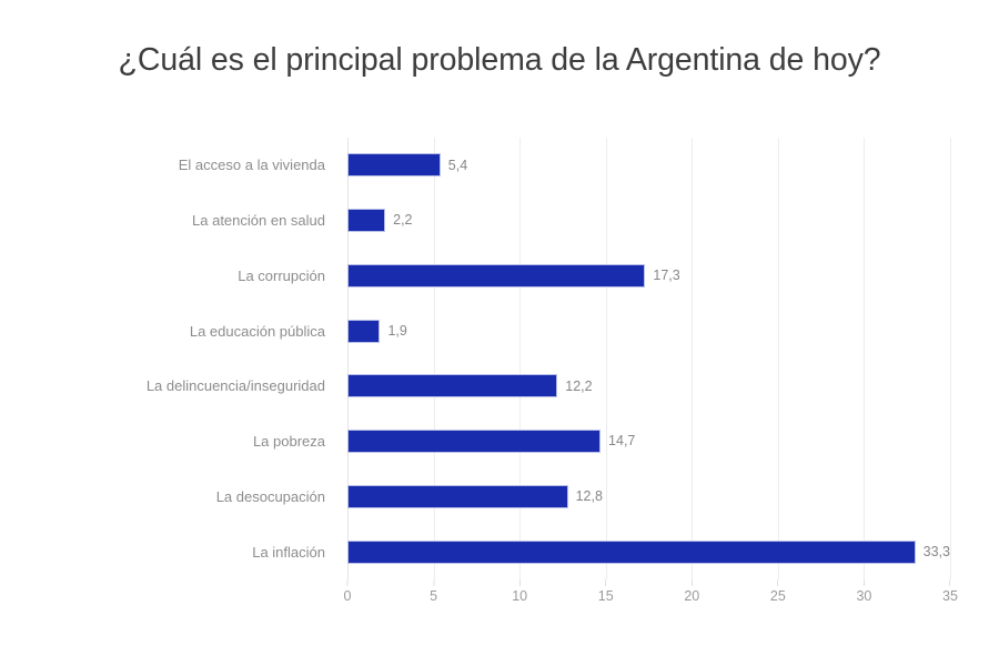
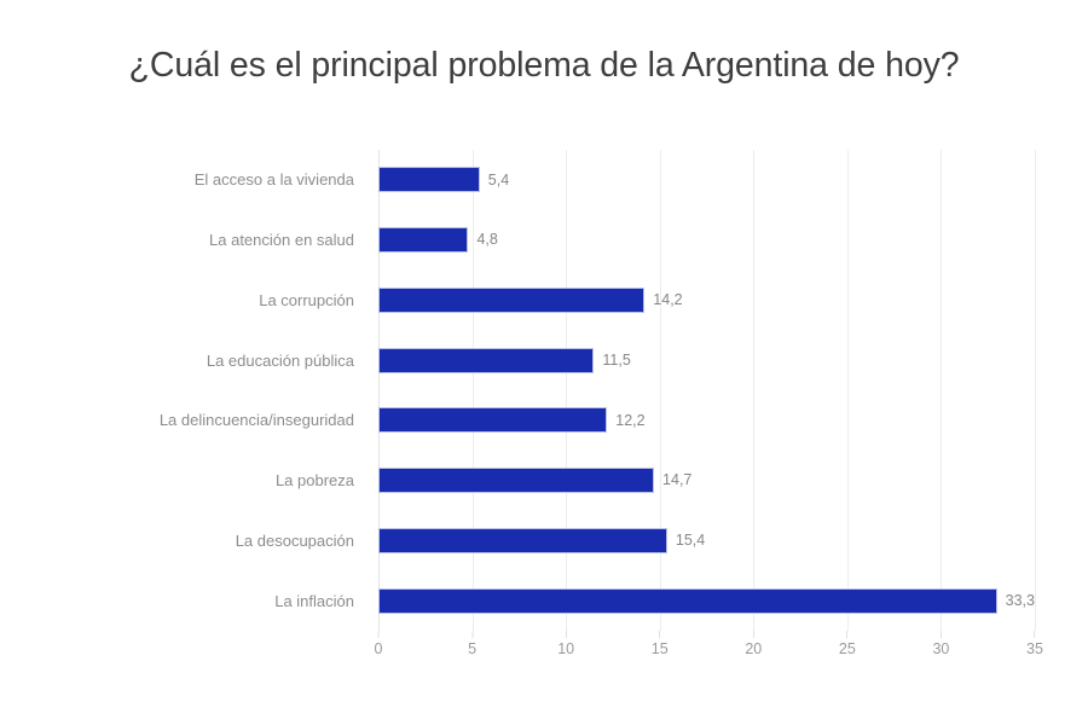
La atención en salud: 2,2 -> 4,8
La corrupción: 17,3 -> 14,2
La educación pública: 1,9 -> 11,5
La desocupación: 12,8 -> 15,4
